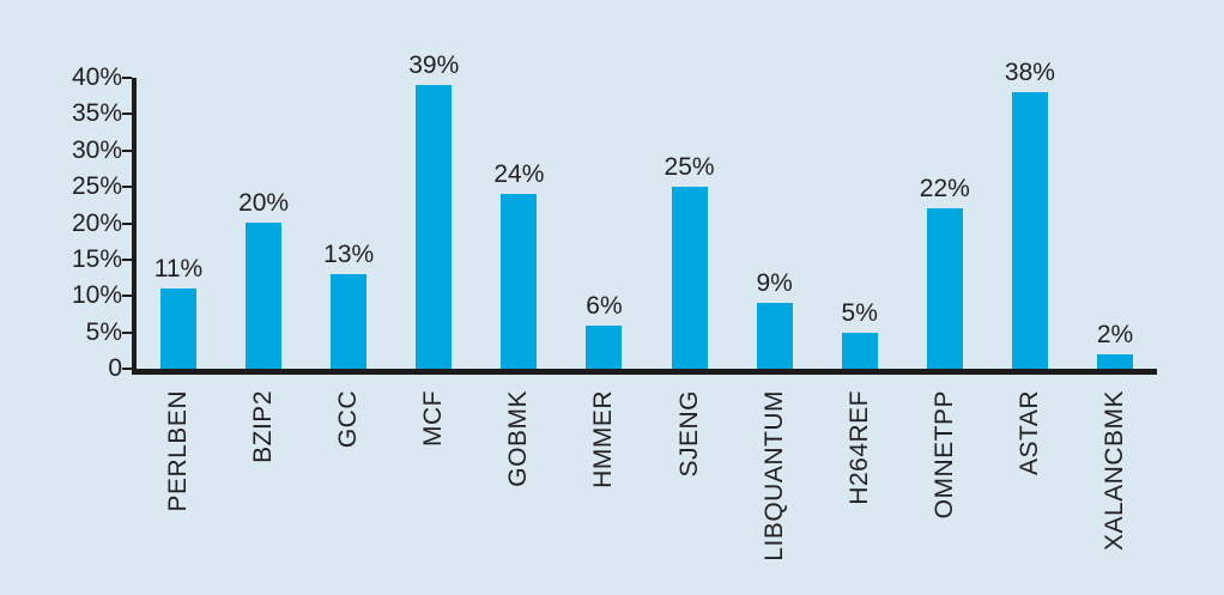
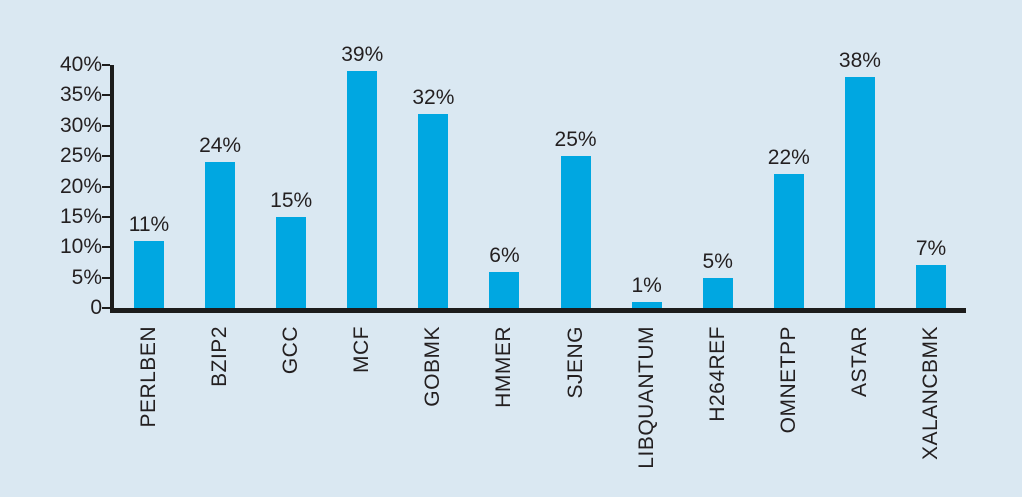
BZIP2: 20% -> 24%
GCC: 13% -> 15%
GOBMK: 24% -> 32%
LIBQUANTUM: 9% -> 1%
XALANCBMK: 2% -> 7%
